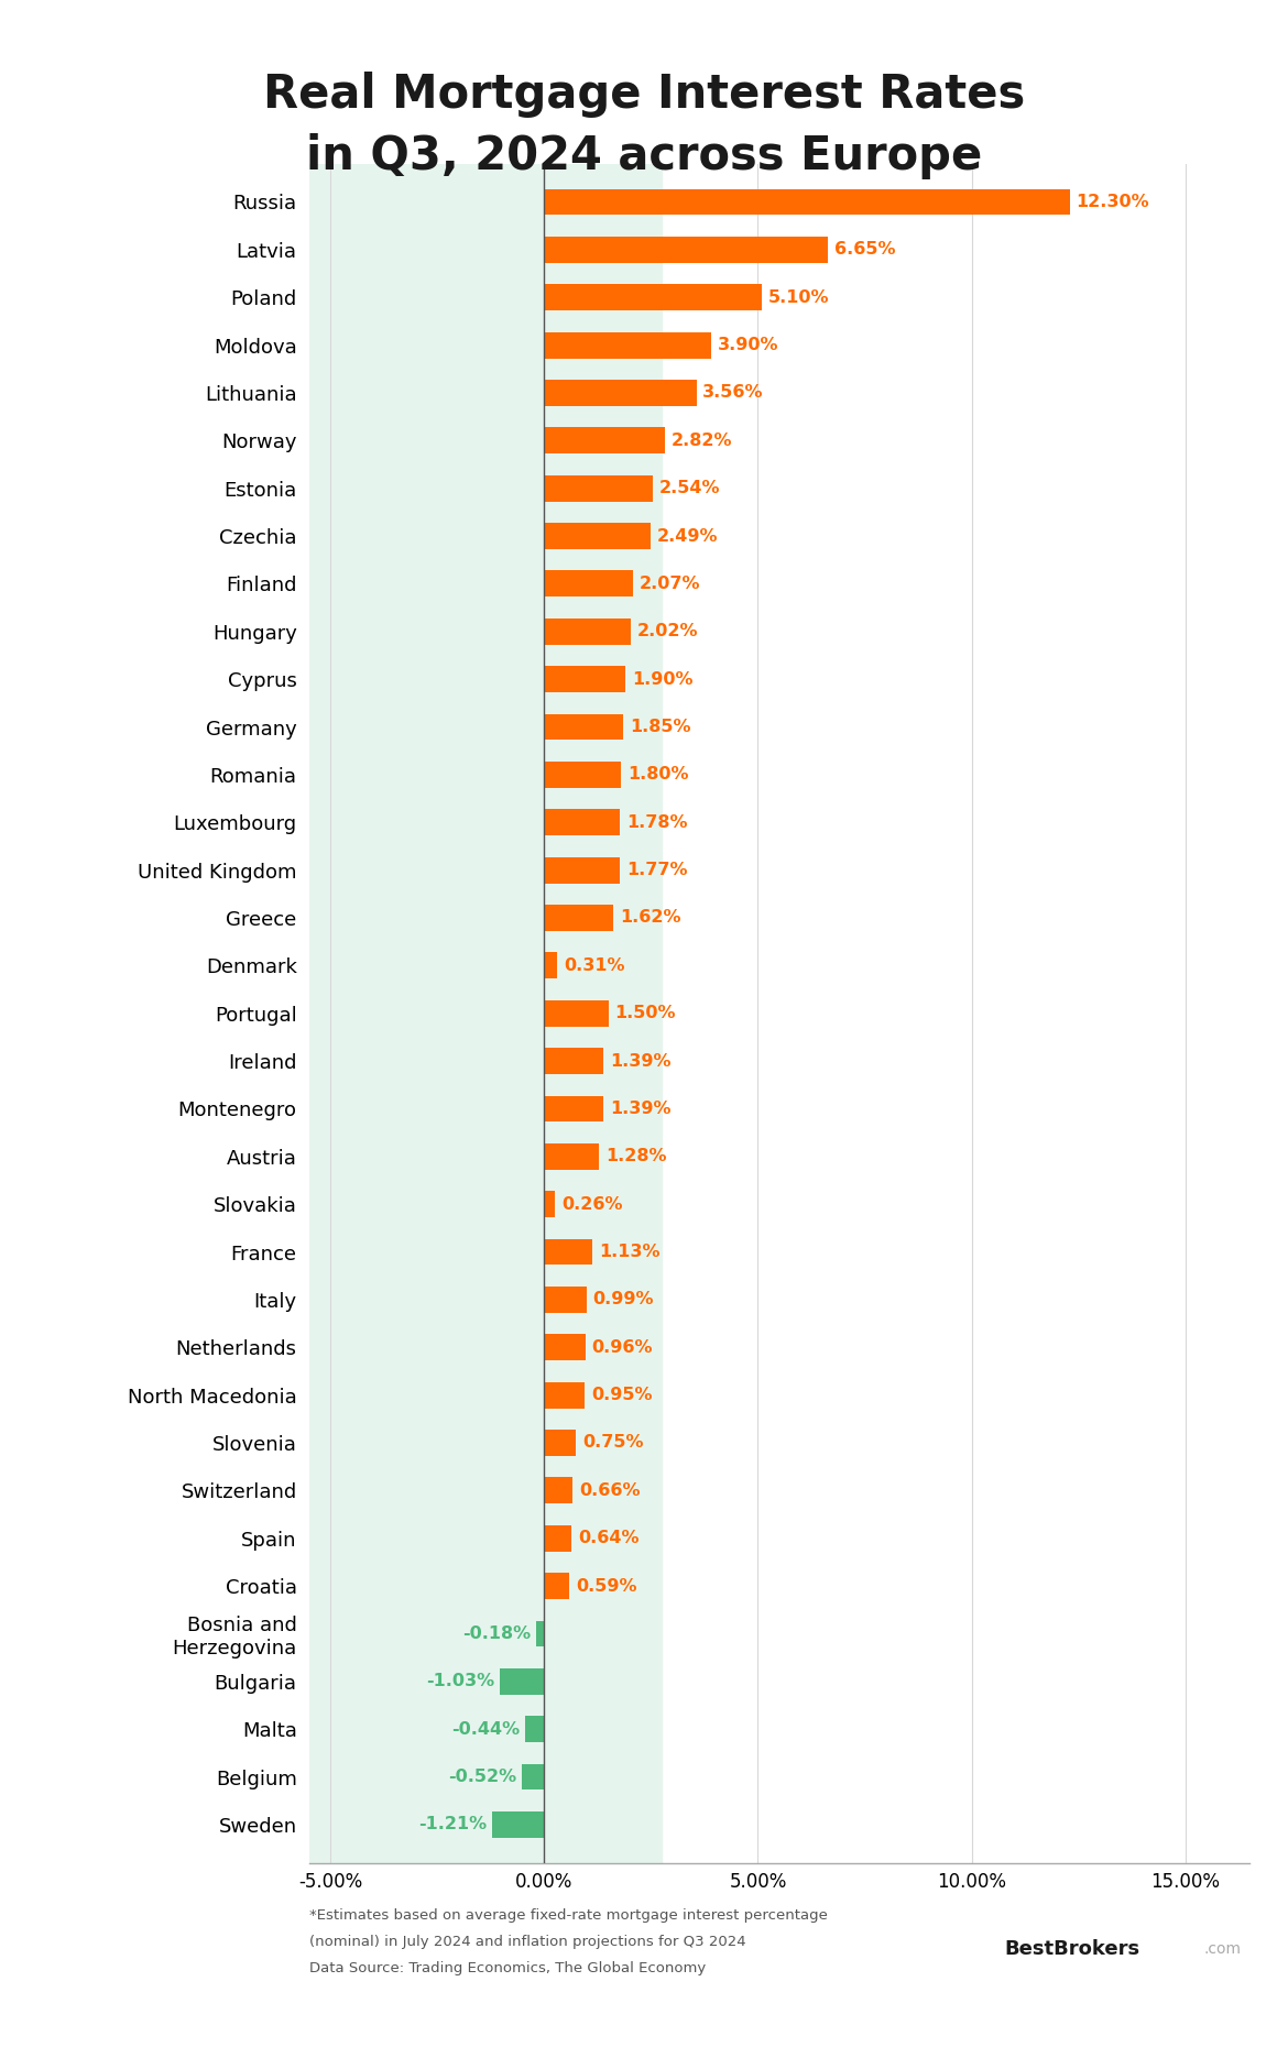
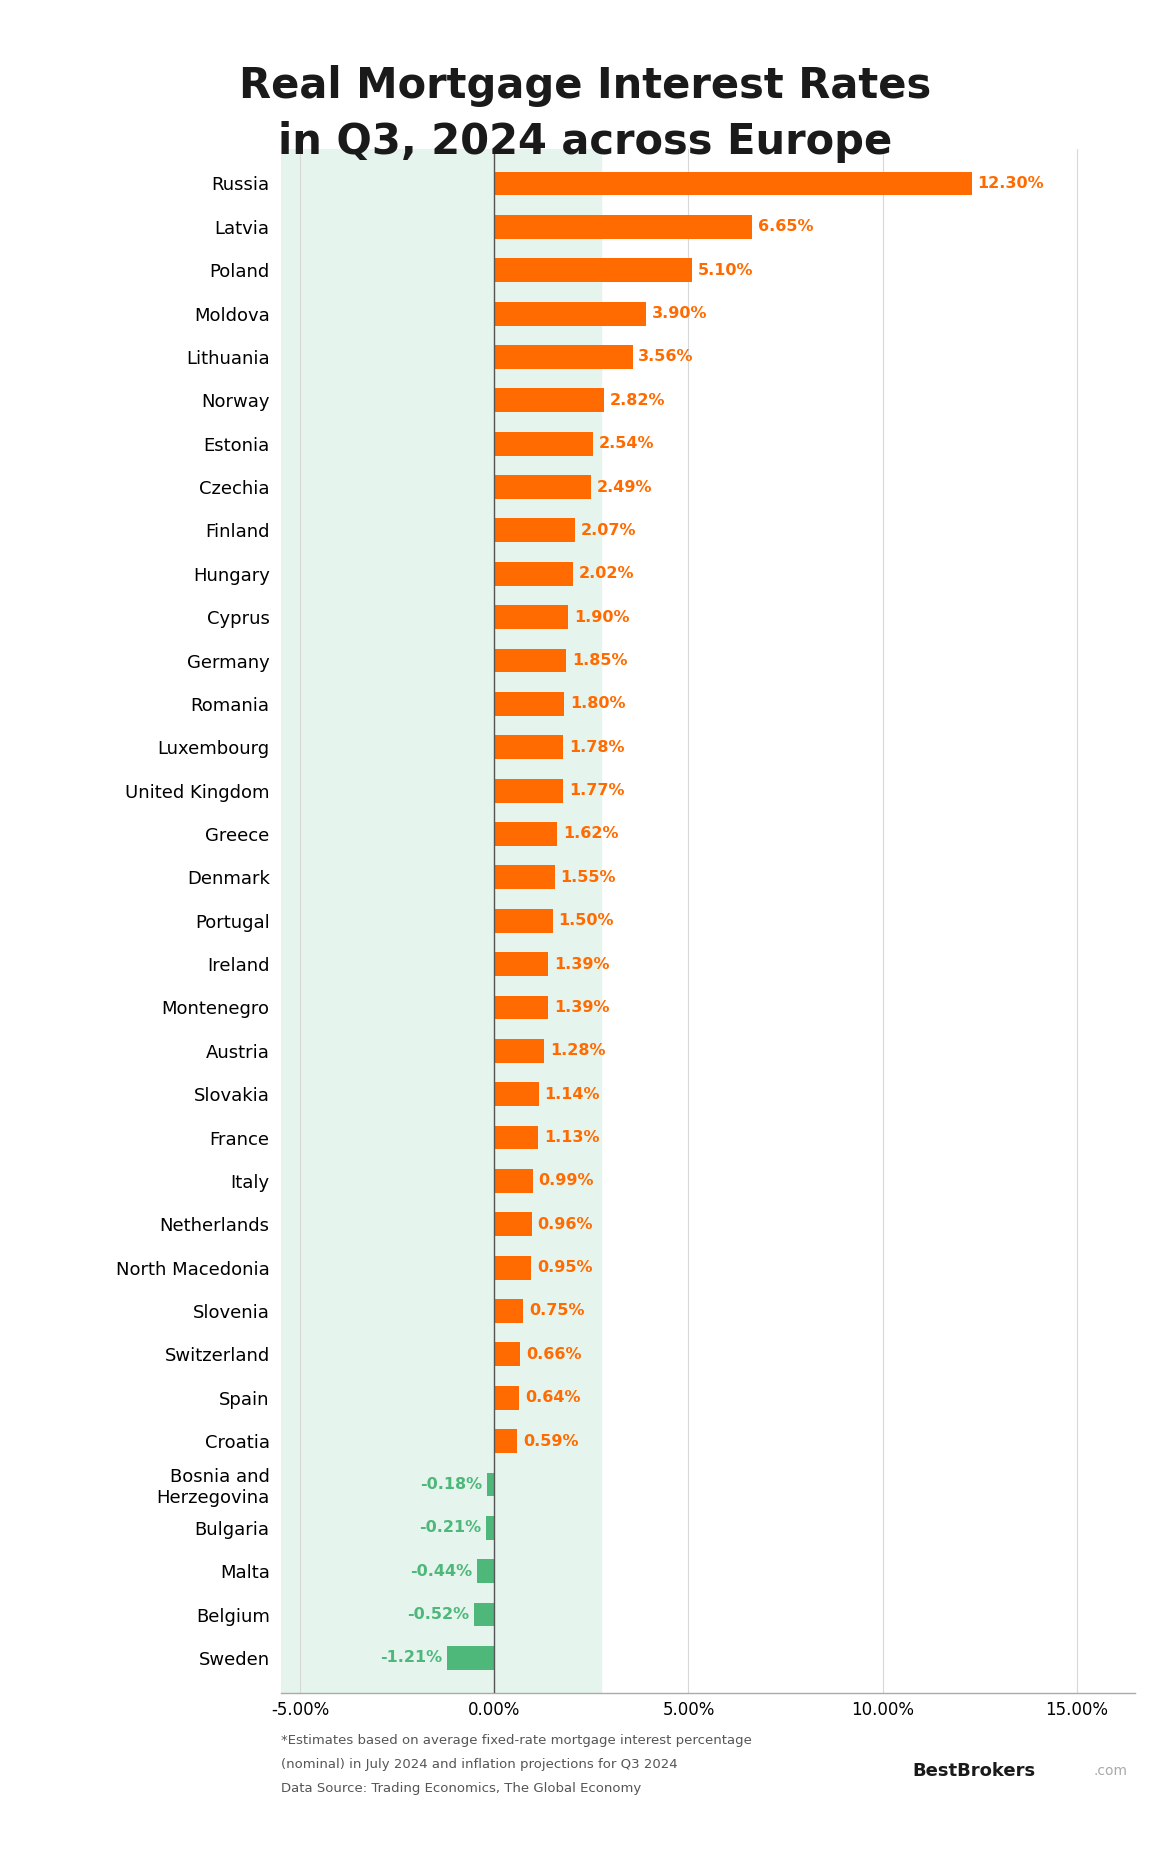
Denmark: 0.31% -> 1.55%
Slovakia: 0.26% -> 1.14%
Bulgaria: -1.03% -> -0.21%
